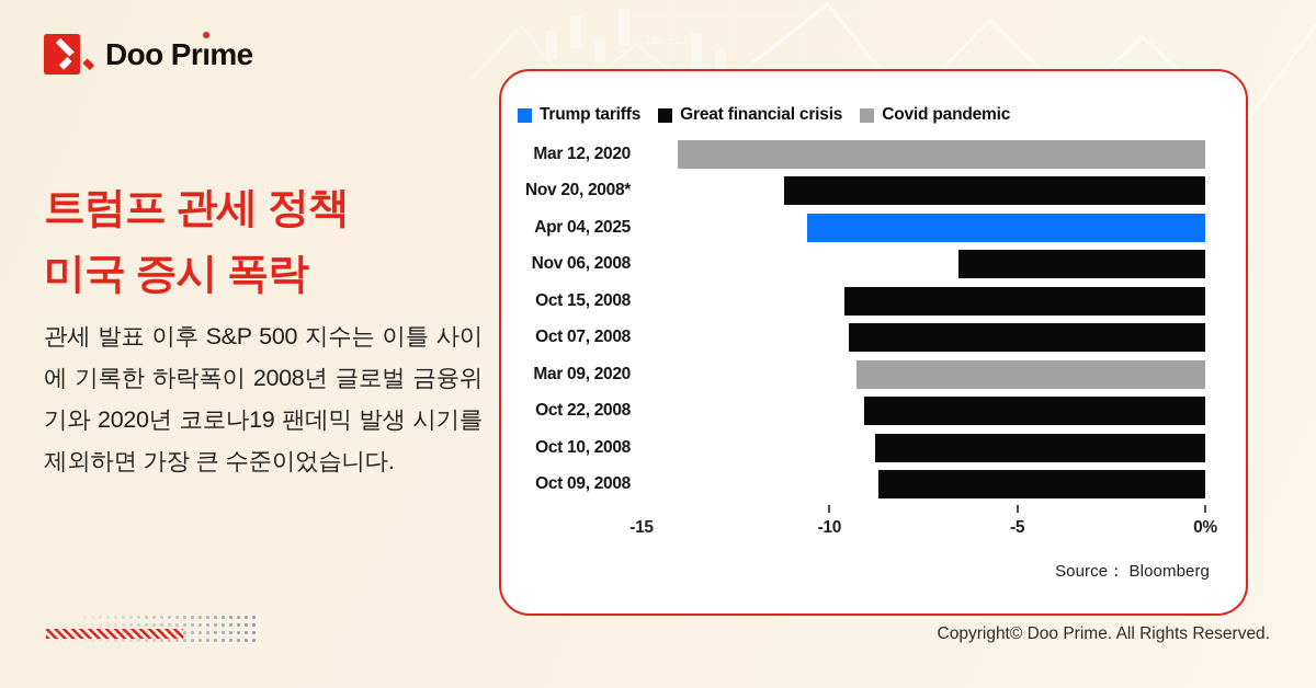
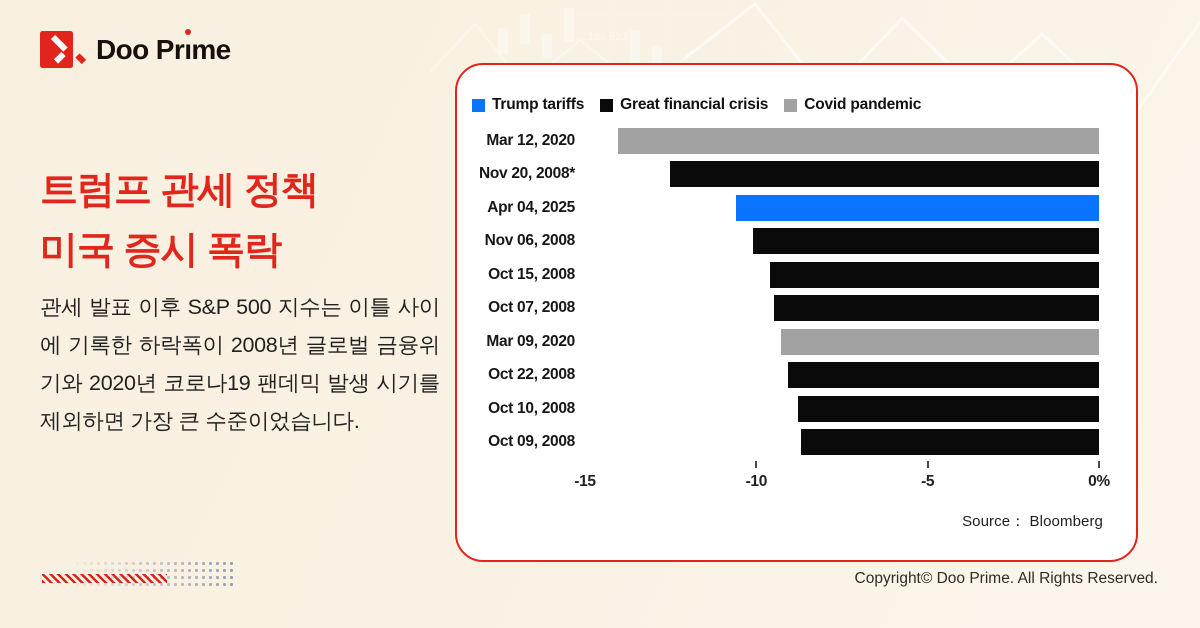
Nov 20, 2008*: -11.1% -> -12.4%
Nov 06, 2008: -6.5% -> -10.0%
